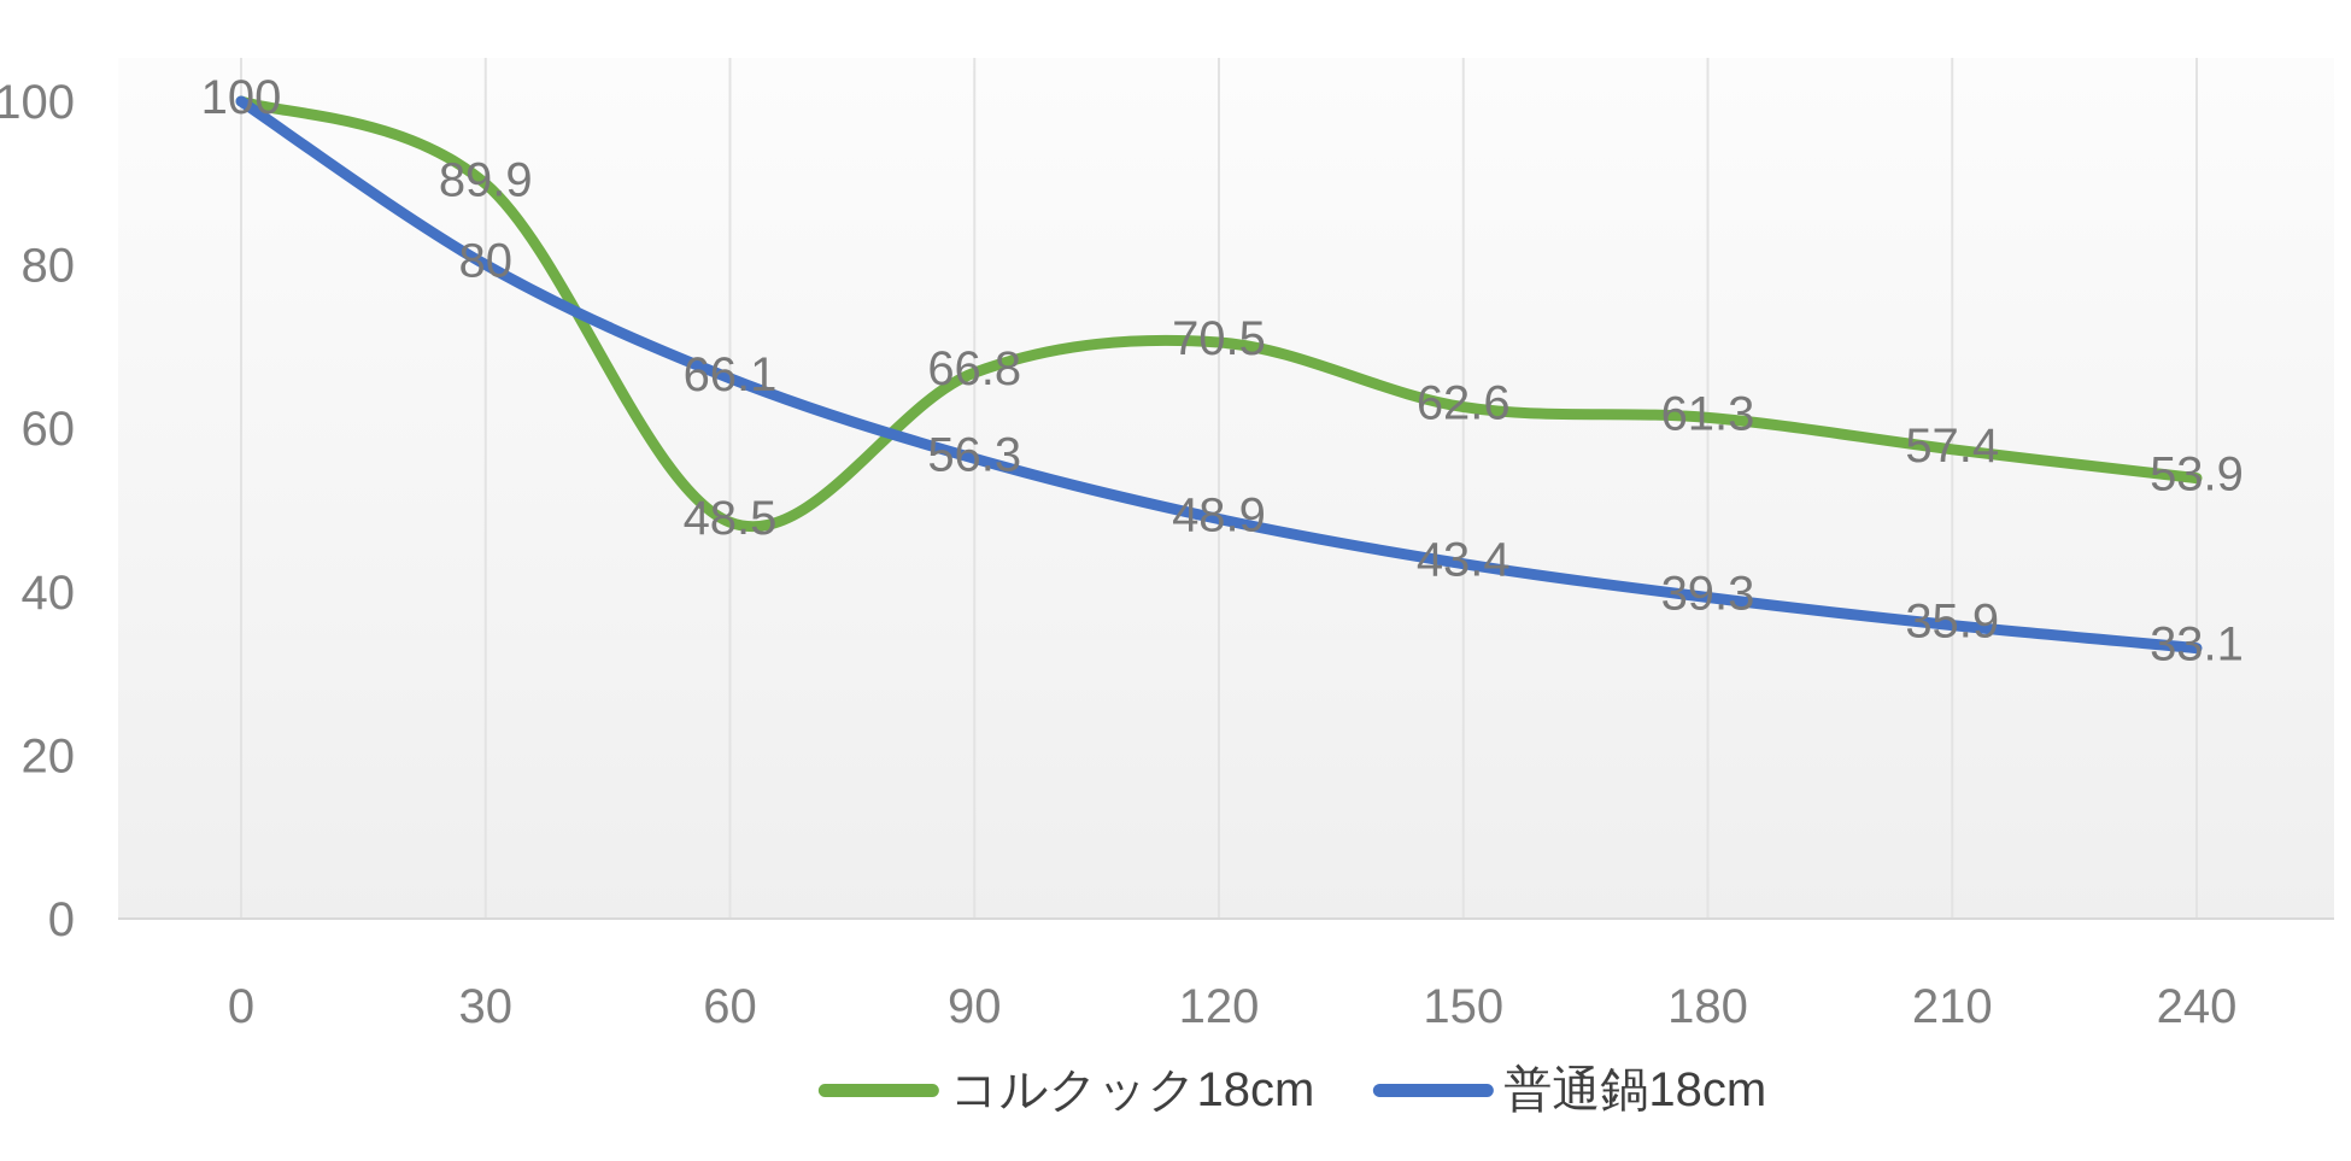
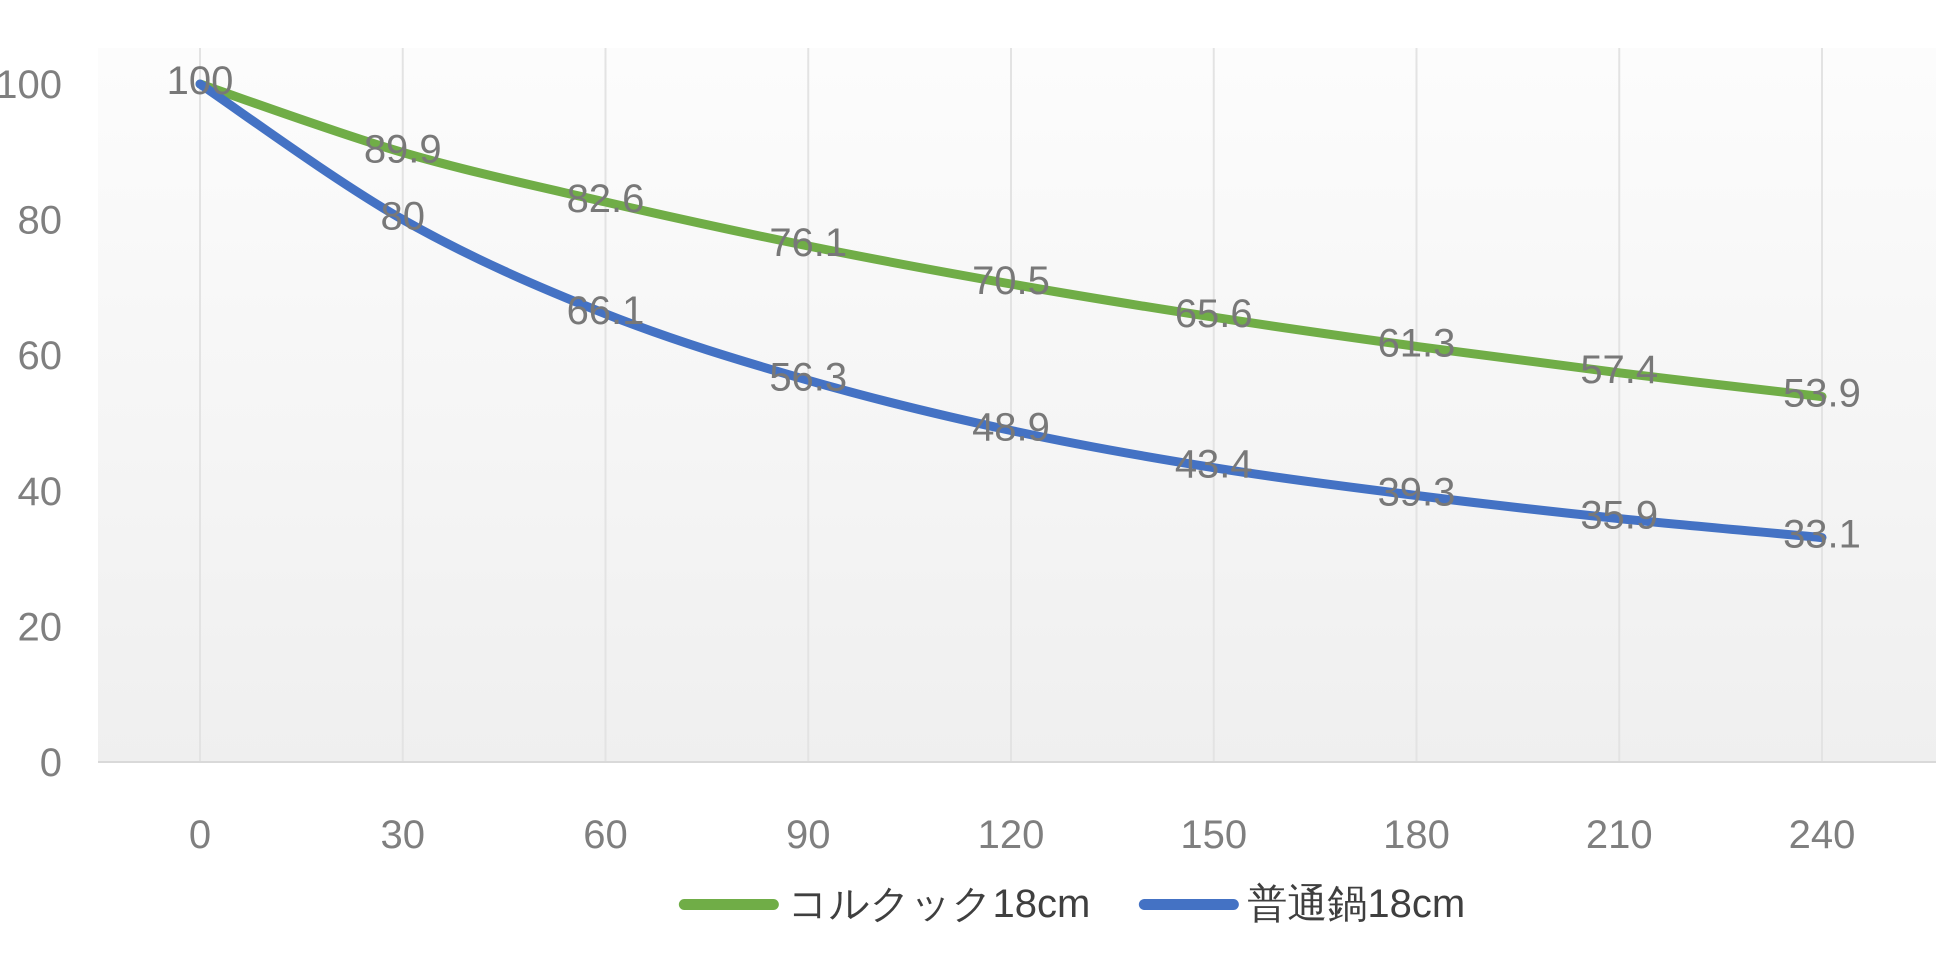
コルクック18cm/60: 48.5 -> 82.6
コルクック18cm/90: 66.8 -> 76.1
コルクック18cm/150: 62.6 -> 65.6
